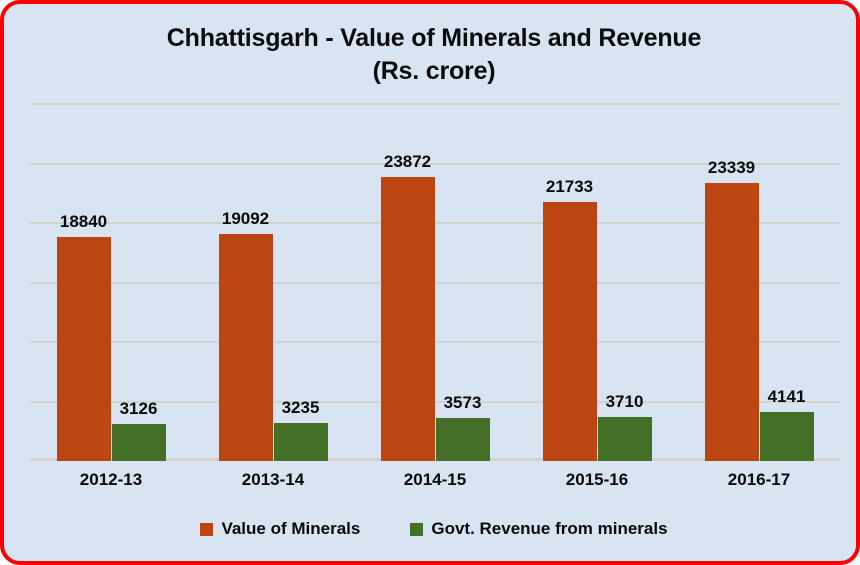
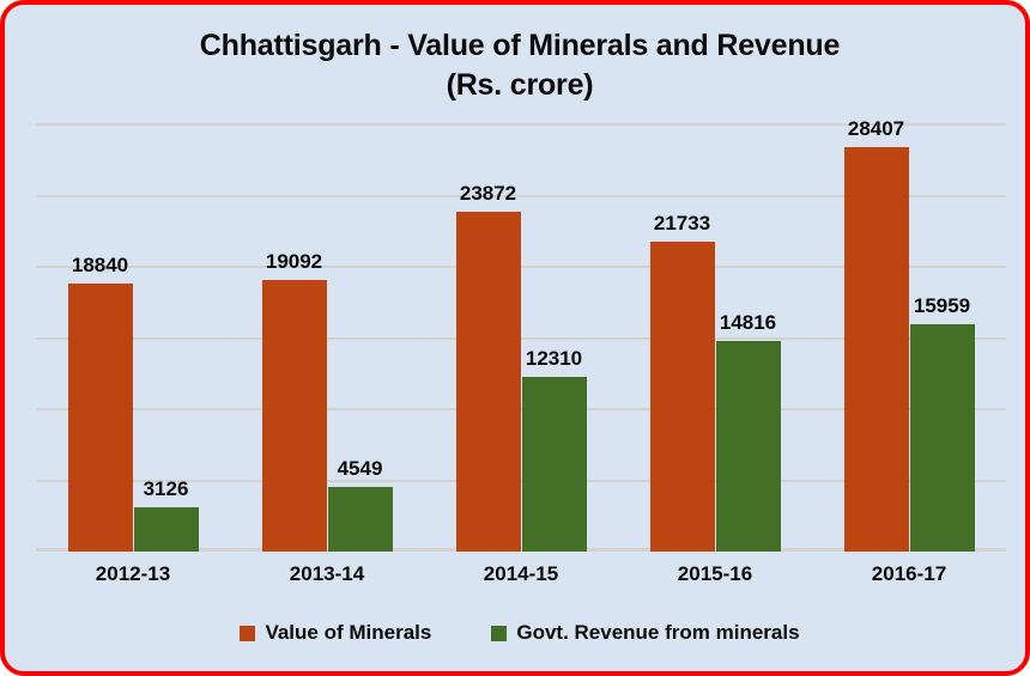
Govt. Revenue from minerals/2013-14: 3235 -> 4549
Govt. Revenue from minerals/2014-15: 3573 -> 12310
Govt. Revenue from minerals/2015-16: 3710 -> 14816
Value of Minerals/2016-17: 23339 -> 28407
Govt. Revenue from minerals/2016-17: 4141 -> 15959
